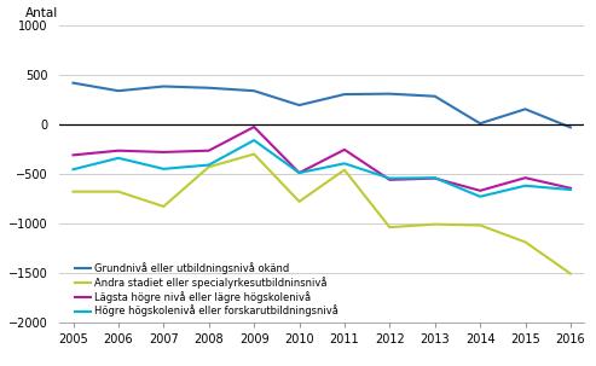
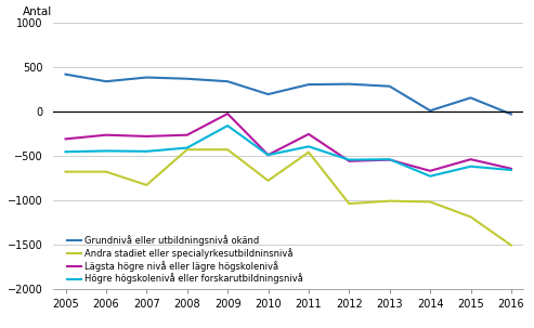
Högre högskolenivå eller forskarutbildningsnivå/2006: -340 -> -440
Andra stadiet eller specialyrkesutbildninsnivå/2009: -300 -> -430
